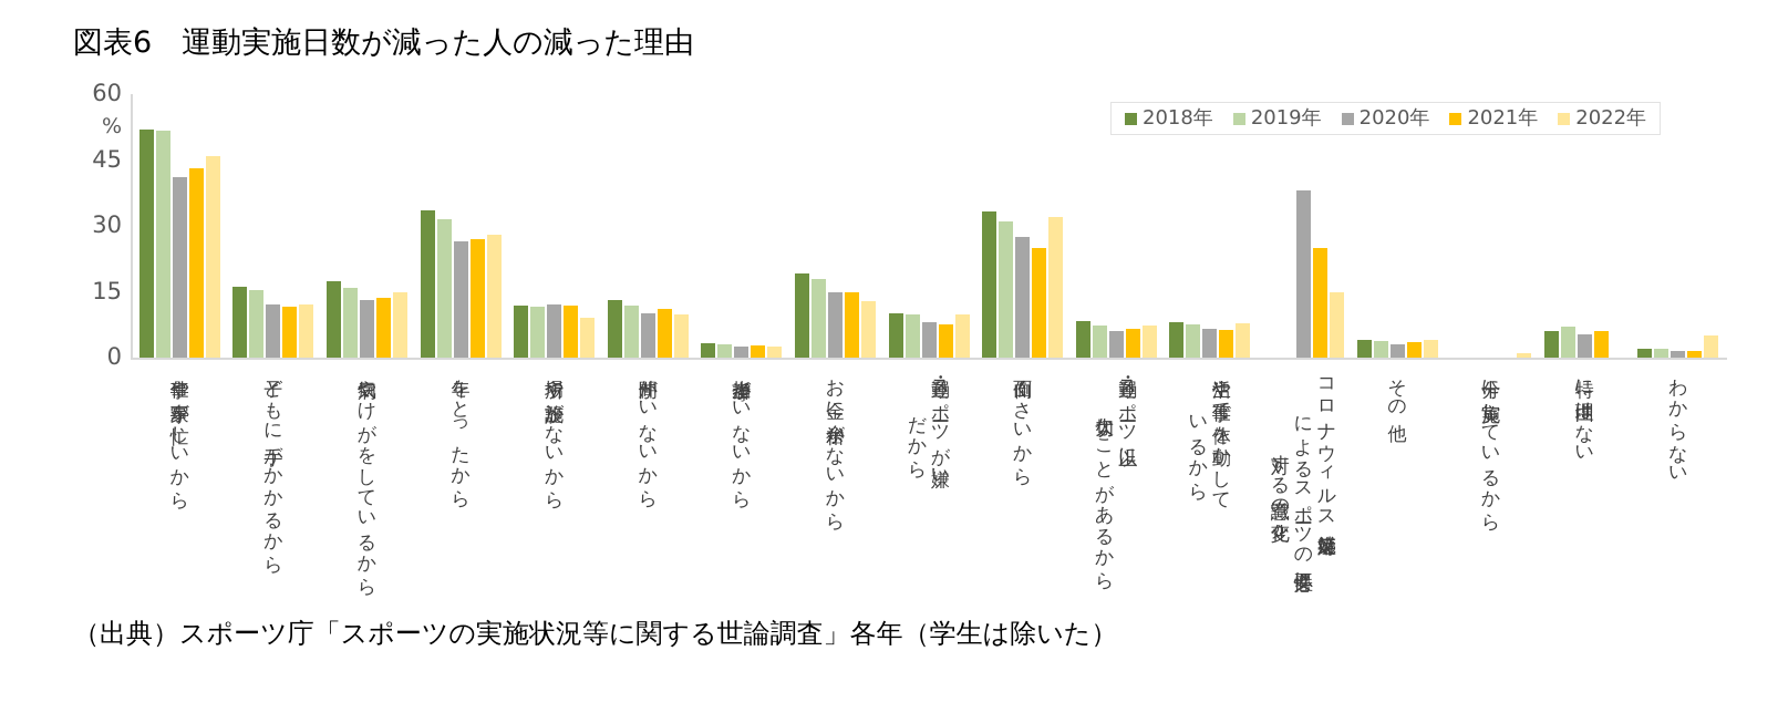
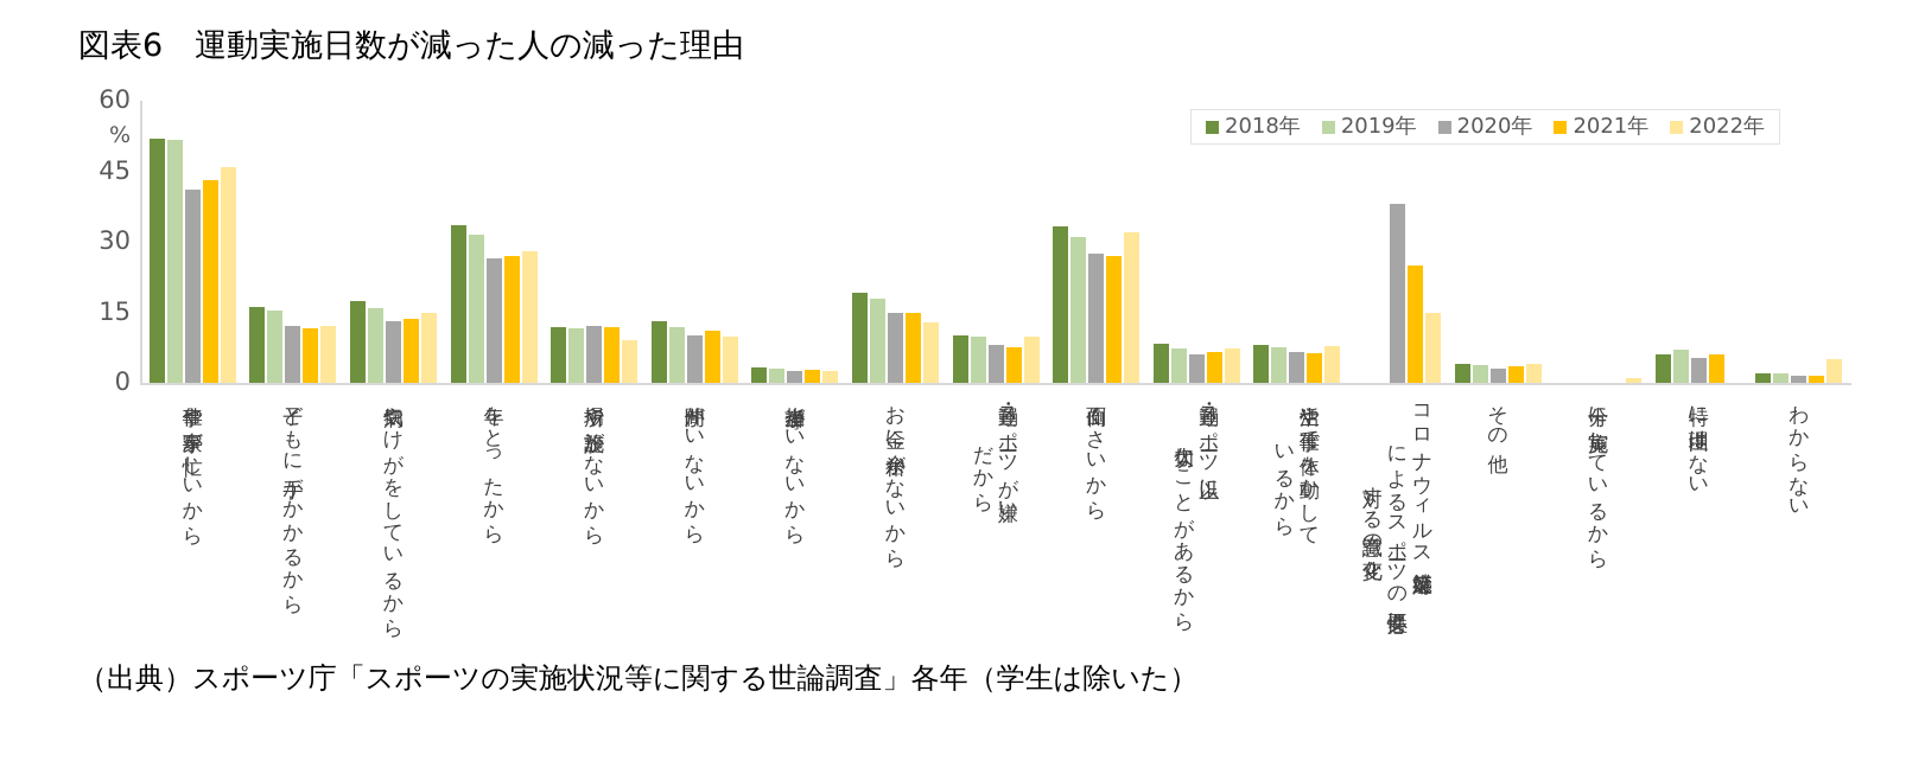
2021年/面倒くさいから: 25 -> 27
